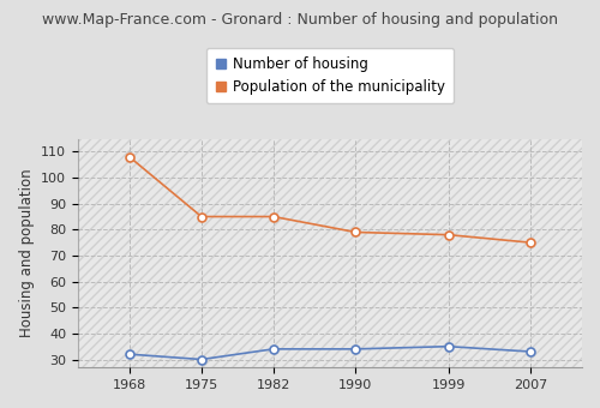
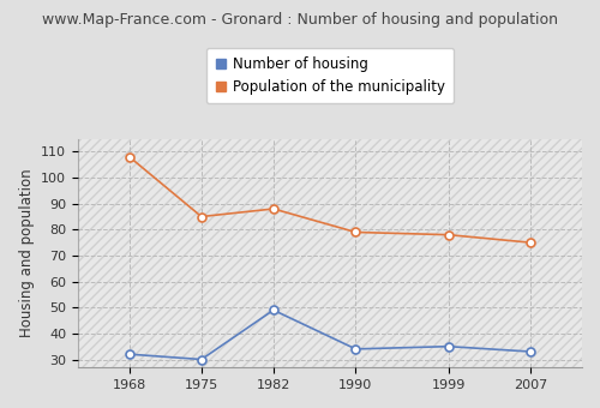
Number of housing/1982: 34 -> 49
Population of the municipality/1982: 85 -> 88
